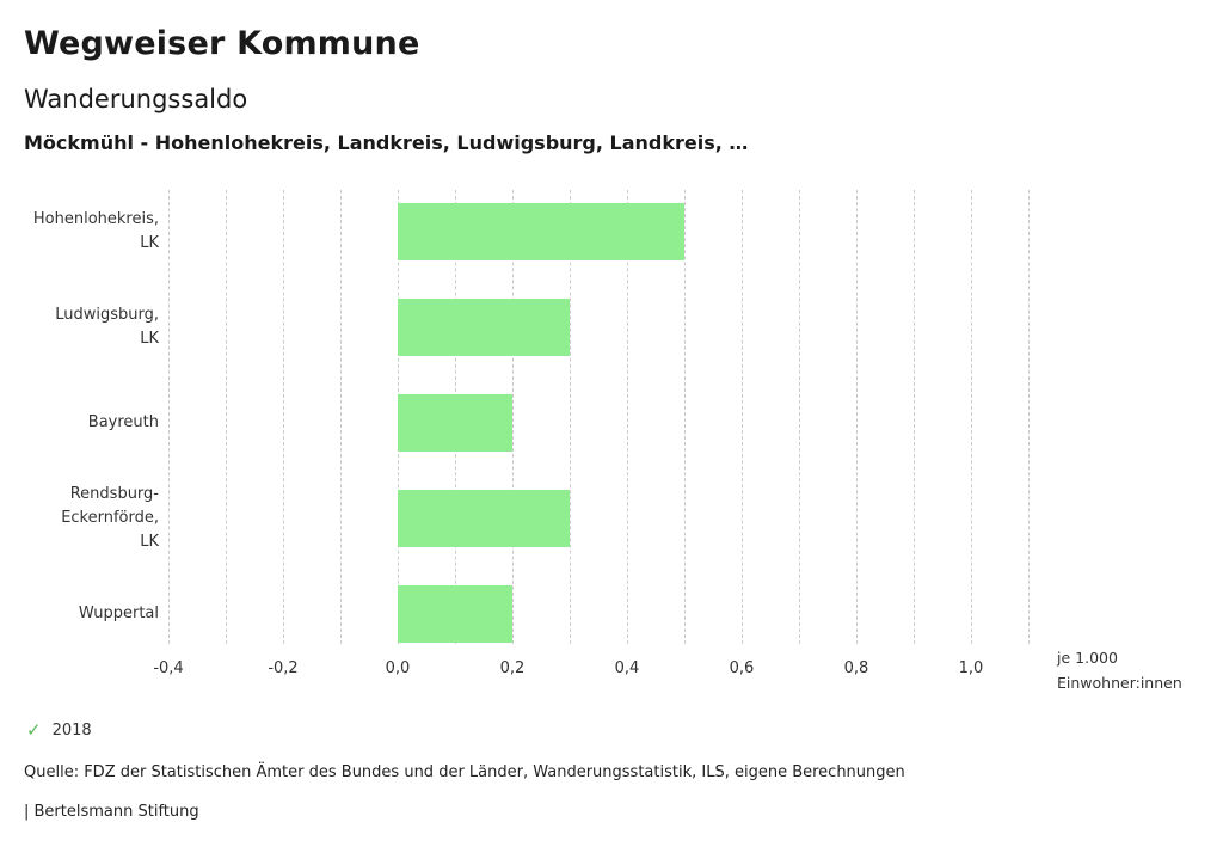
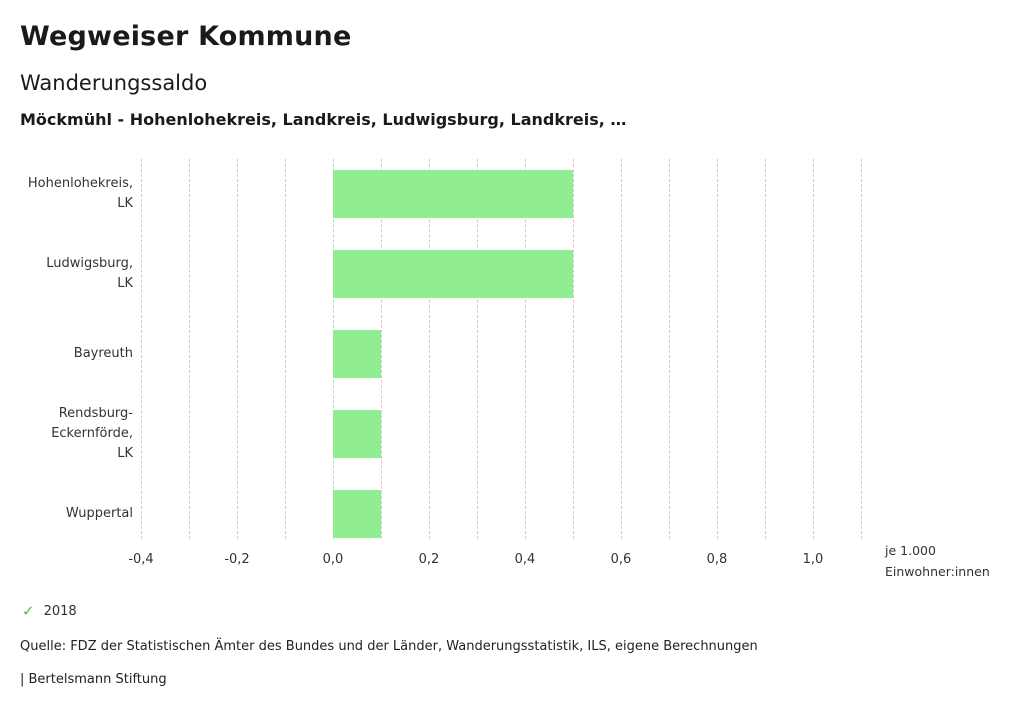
Ludwigsburg, LK: 0,3 -> 0,5
Bayreuth: 0,2 -> 0,1
Rendsburg-Eckernförde, LK: 0,3 -> 0,1
Wuppertal: 0,2 -> 0,1
